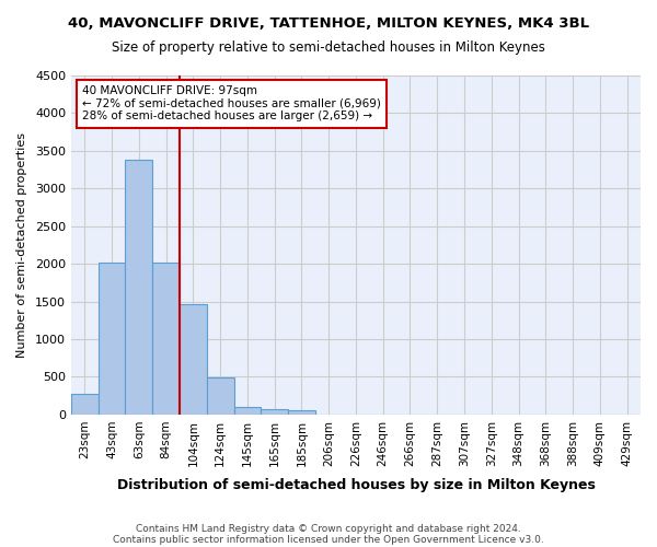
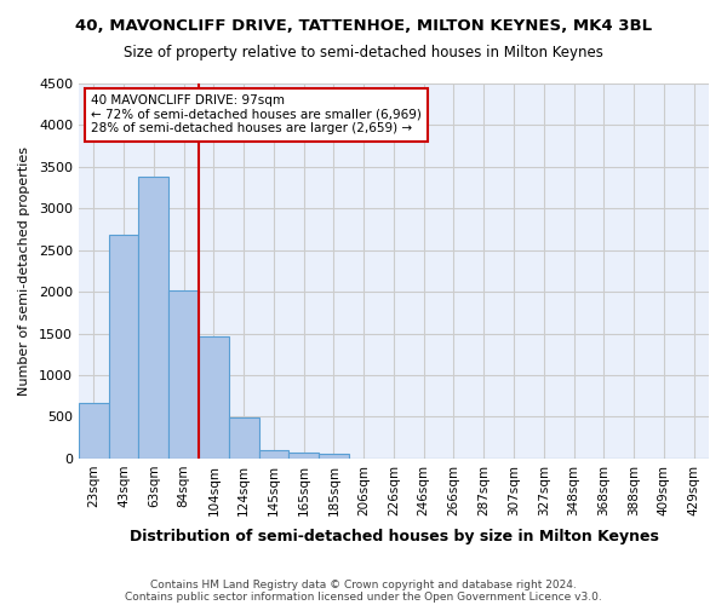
23sqm: 270 -> 660
43sqm: 2020 -> 2680
